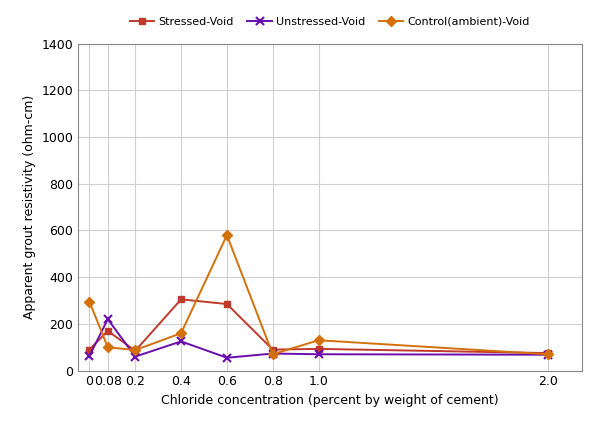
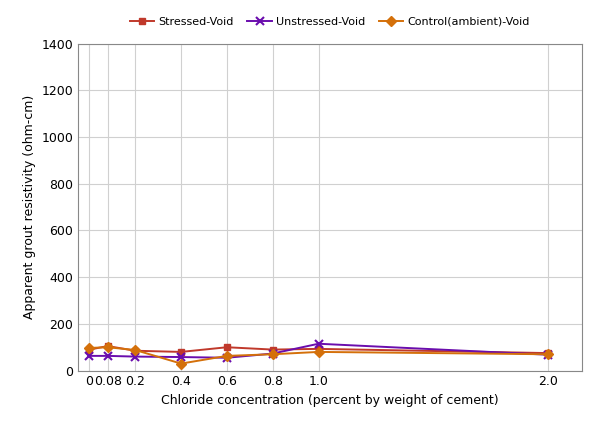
Control(ambient)-Void/0: 295 -> 97
Stressed-Void/0.08: 170 -> 105
Unstressed-Void/0.08: 220 -> 63
Stressed-Void/0.4: 305 -> 80
Unstressed-Void/0.4: 125 -> 58
Control(ambient)-Void/0.4: 160 -> 30
Stressed-Void/0.6: 285 -> 100
Control(ambient)-Void/0.6: 580 -> 63
Unstressed-Void/1.0: 70 -> 115
Control(ambient)-Void/1.0: 130 -> 80
